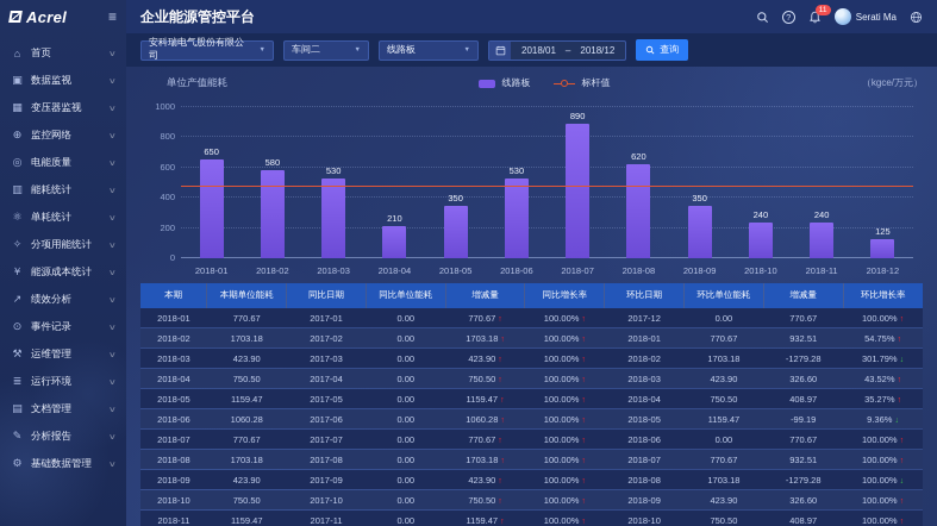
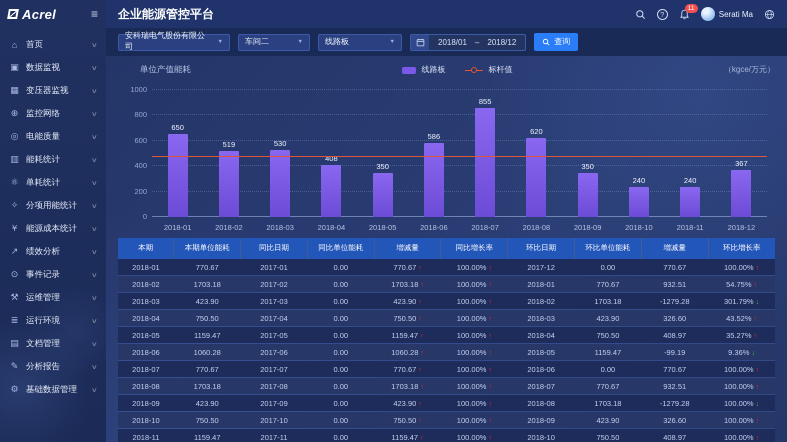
2018-02: 580 -> 519
2018-04: 210 -> 408
2018-06: 530 -> 586
2018-07: 890 -> 855
2018-12: 125 -> 367
